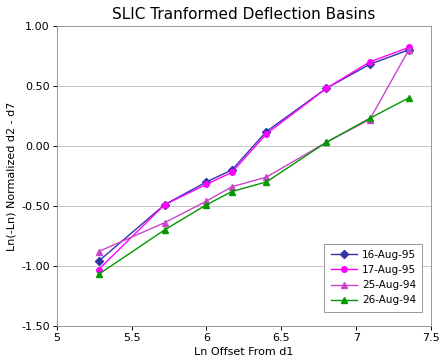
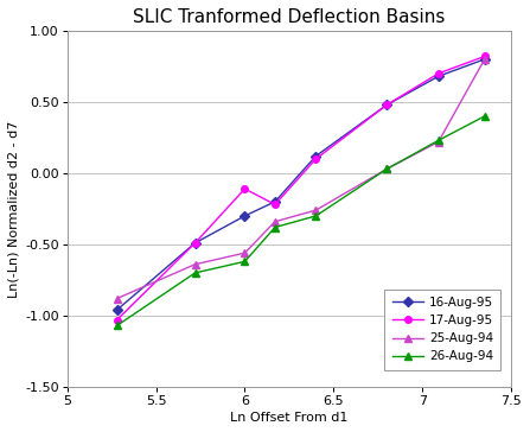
17-Aug-95/6: -0.32 -> -0.11
25-Aug-94/6: -0.46 -> -0.56
26-Aug-94/6: -0.49 -> -0.62
